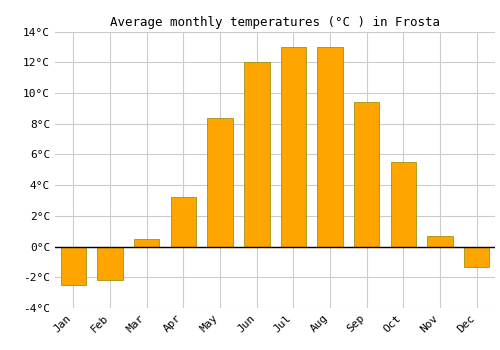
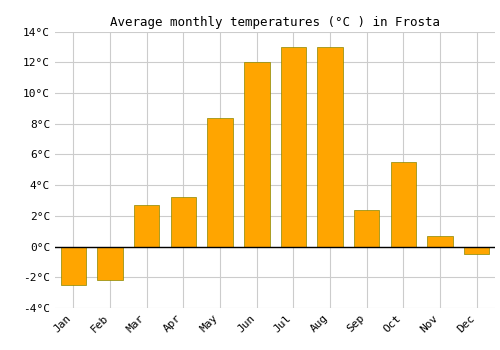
Mar: 0.5°C -> 2.7°C
Sep: 9.4°C -> 2.4°C
Dec: -1.3°C -> -0.5°C
